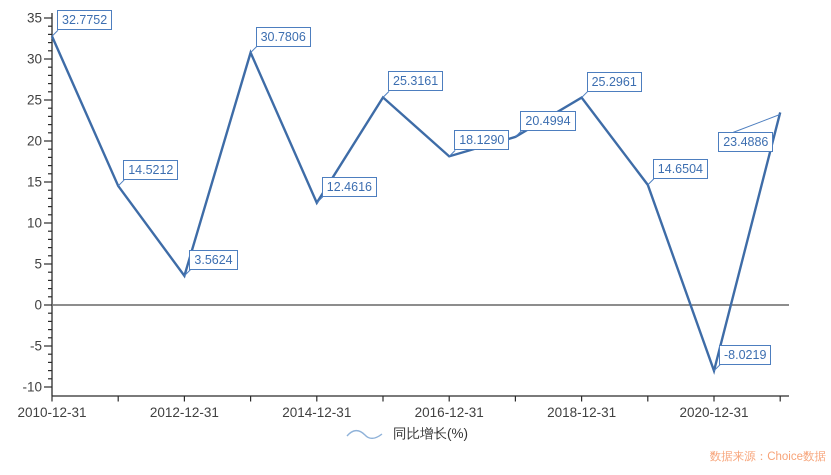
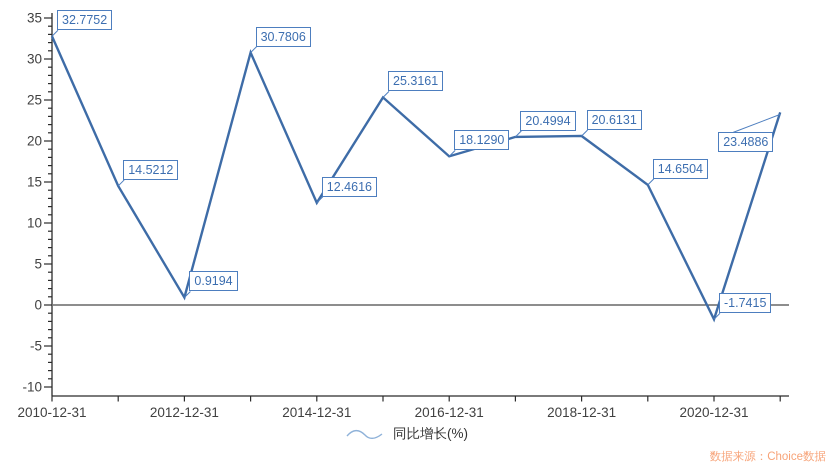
2012-12-31: 3.5624 -> 0.9194
2018-12-31: 25.2961 -> 20.6131
2020-12-31: -8.0219 -> -1.7415
